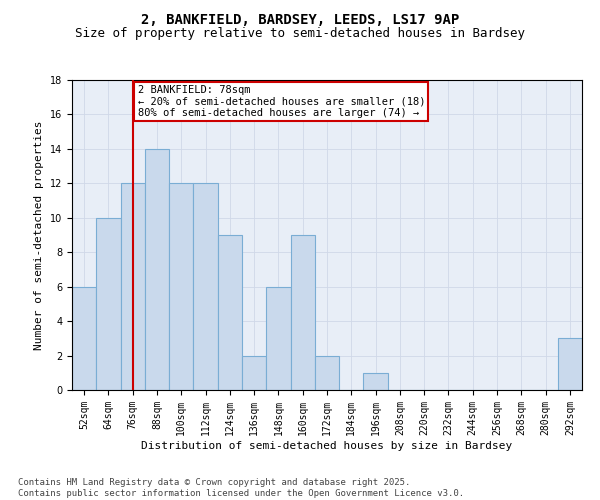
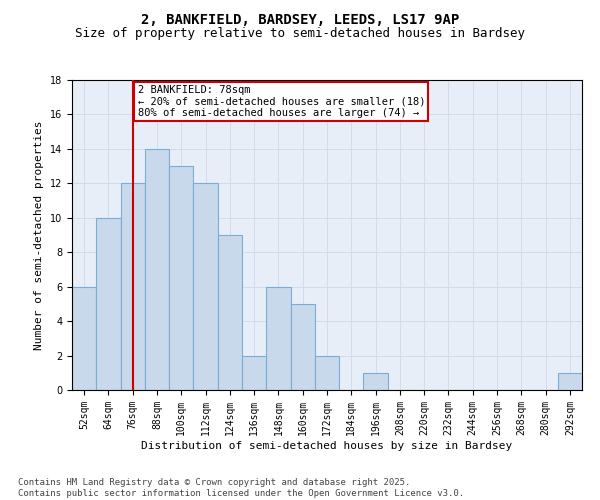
100sqm: 12 -> 13
160sqm: 9 -> 5
292sqm: 3 -> 1
